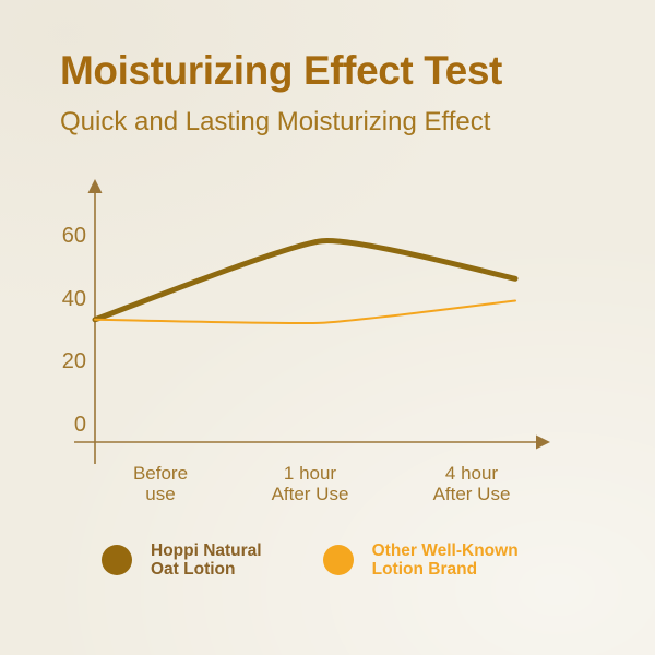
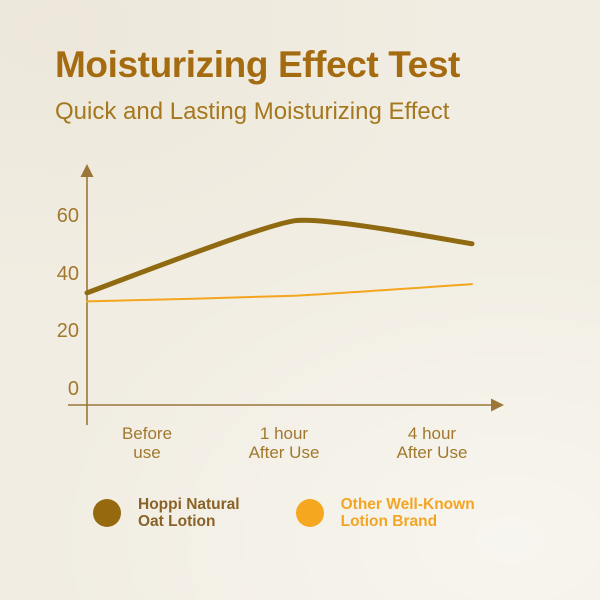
Other Well-Known Lotion Brand/Before use: 33 -> 30
Hoppi Natural Oat Lotion/4 hour After Use: 46 -> 50
Other Well-Known Lotion Brand/4 hour After Use: 39 -> 36
